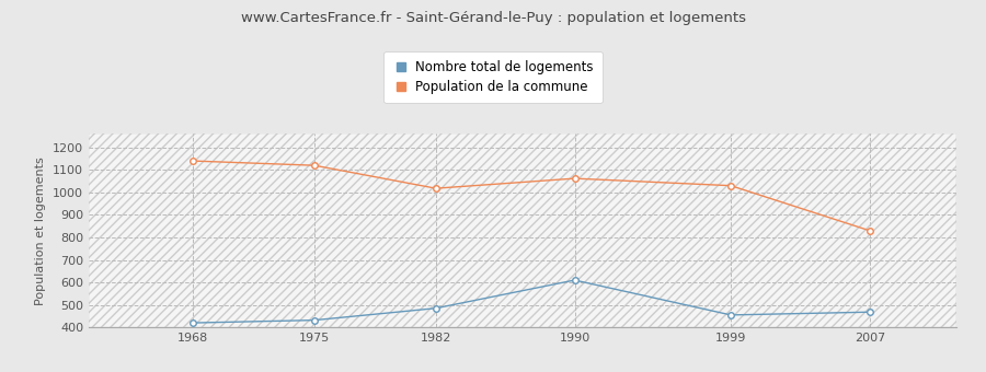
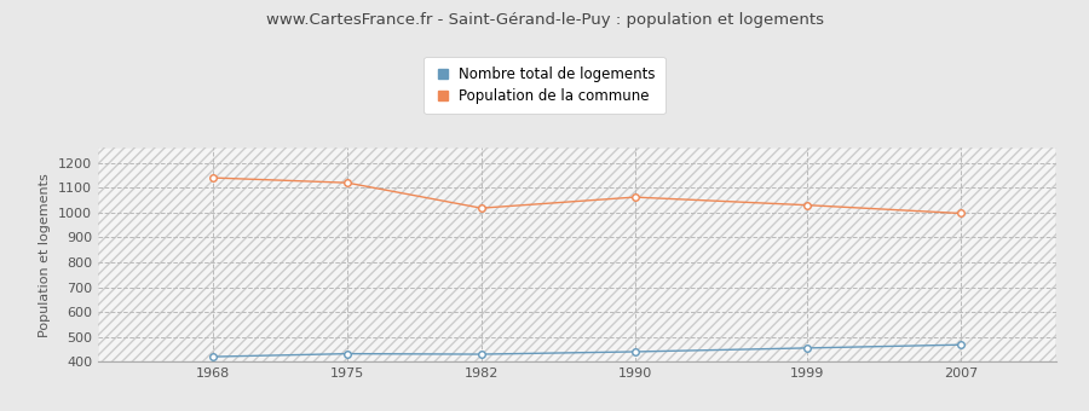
Nombre total de logements/1982: 485 -> 430
Nombre total de logements/1990: 610 -> 440
Population de la commune/2007: 830 -> 997
